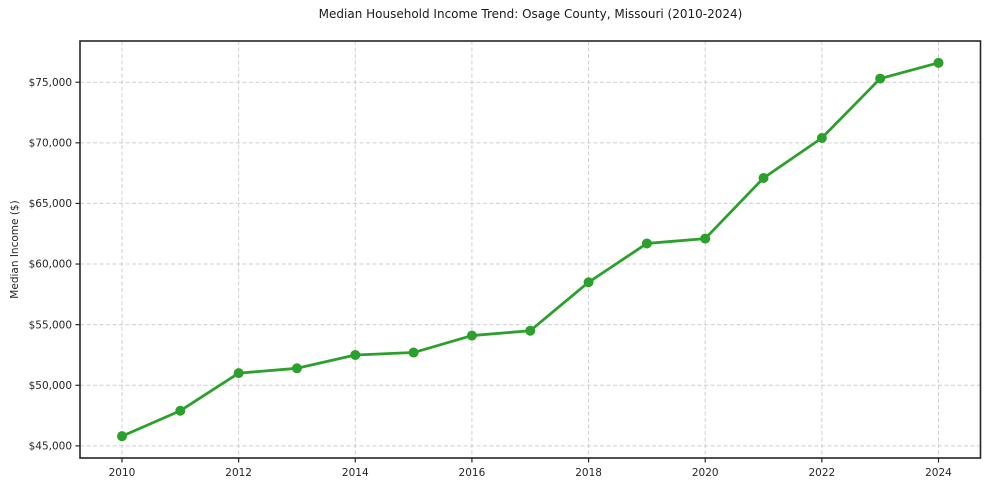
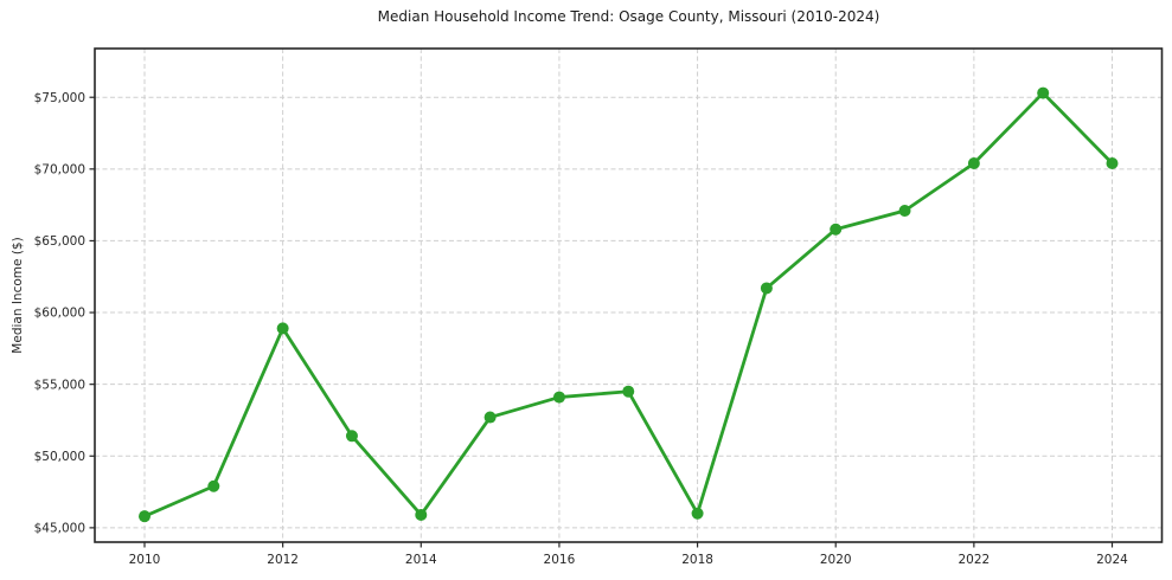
2012: $51000 -> $58900
2014: $52500 -> $45900
2018: $58500 -> $46000
2020: $62100 -> $65800
2024: $76600 -> $70400
